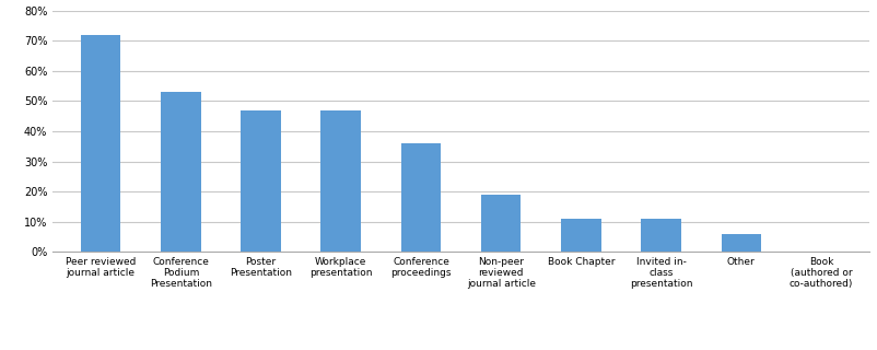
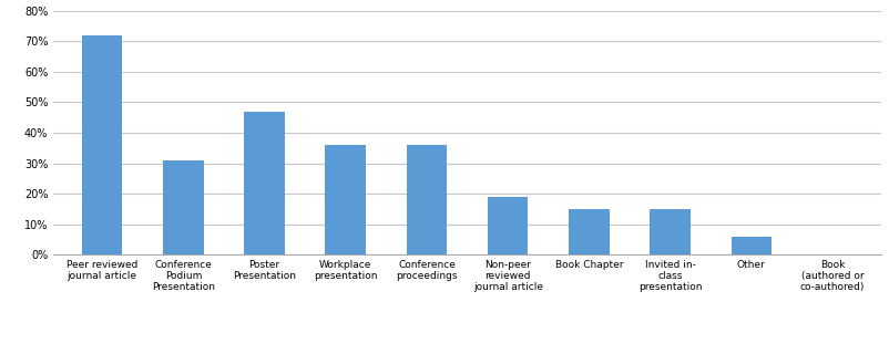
Conference Podium Presentation: 53% -> 31%
Workplace presentation: 47% -> 36%
Book Chapter: 11% -> 15%
Invited in- class presentation: 11% -> 15%
